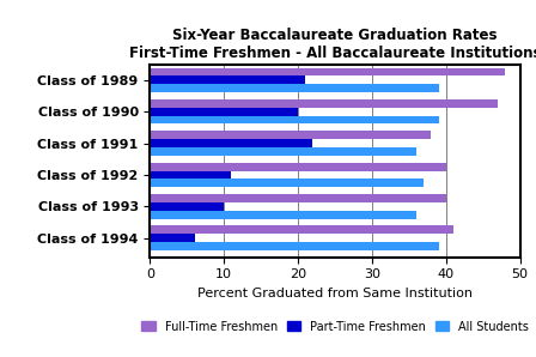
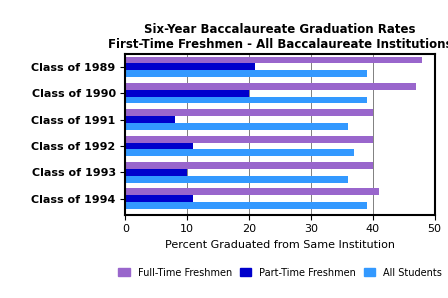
Full-Time Freshmen/Class of 1991: 38 -> 40
Part-Time Freshmen/Class of 1991: 22 -> 8
Part-Time Freshmen/Class of 1994: 6 -> 11
